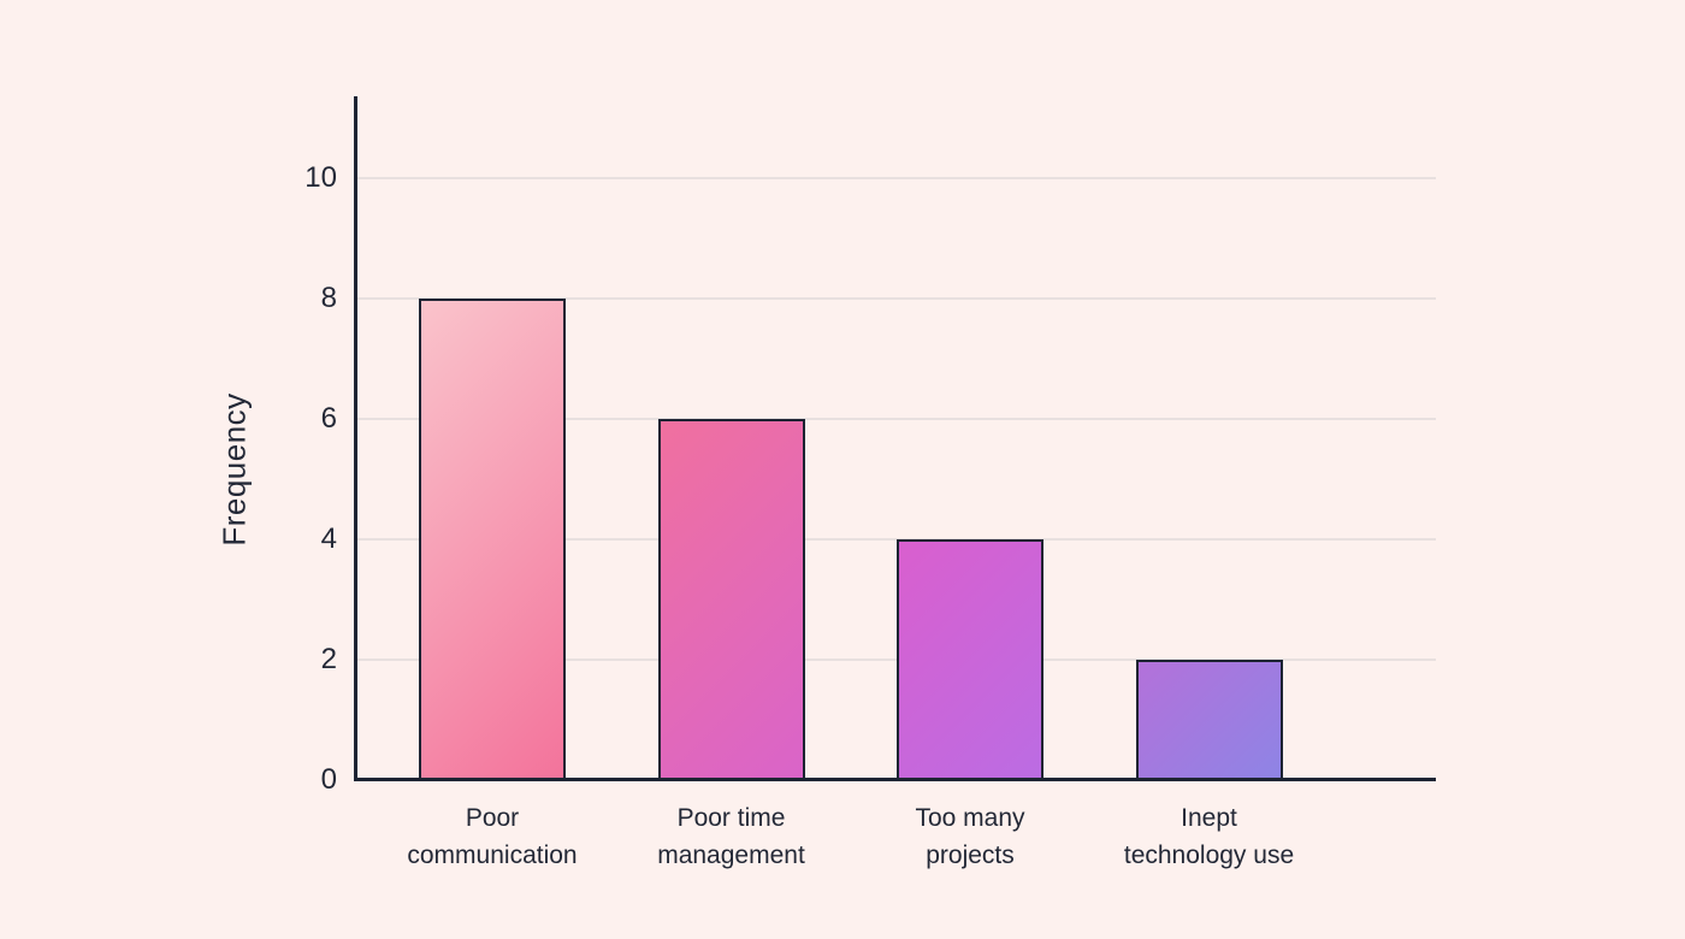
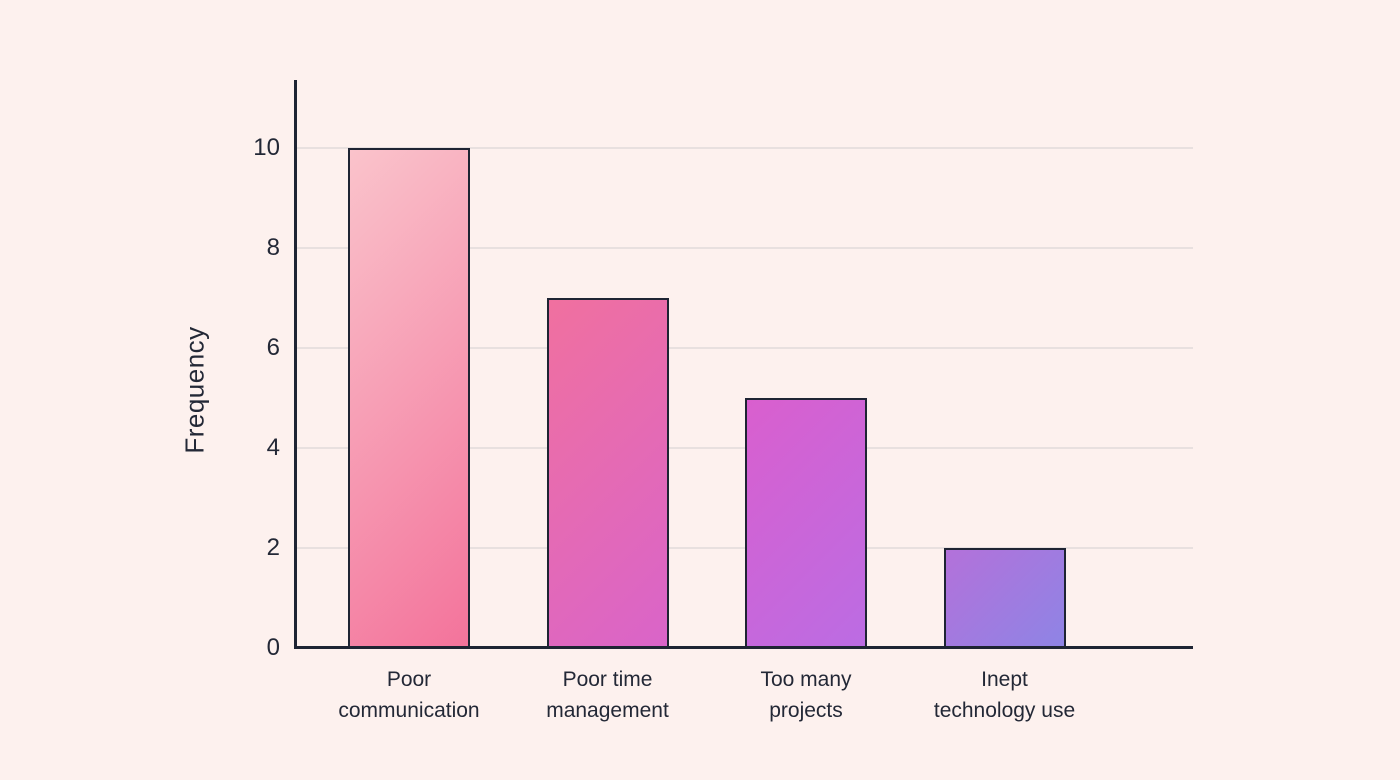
Poor communication: 8 -> 10
Poor time management: 6 -> 7
Too many projects: 4 -> 5
